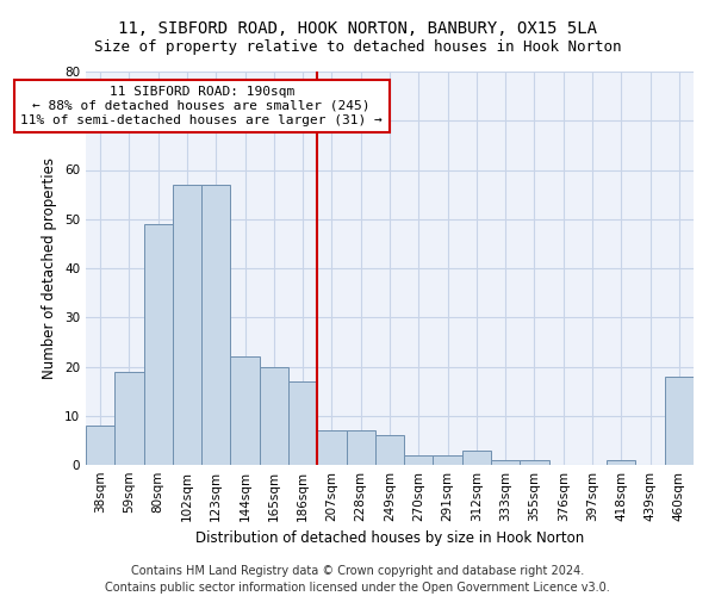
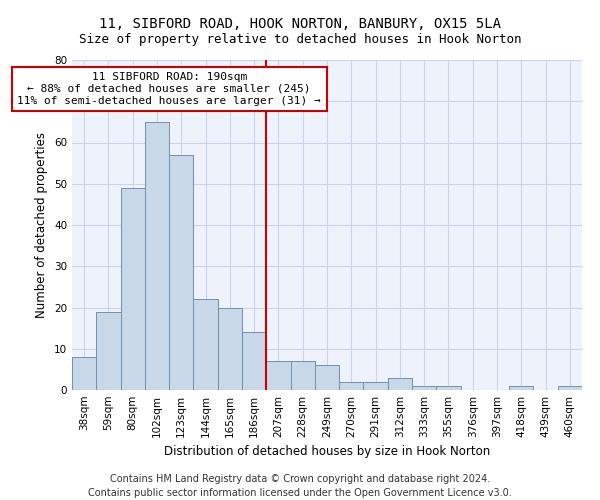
102sqm: 57 -> 65
186sqm: 17 -> 14
460sqm: 18 -> 1
